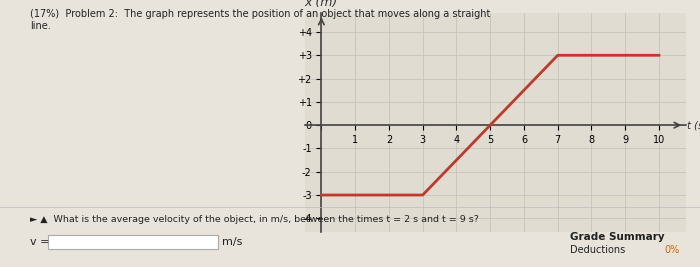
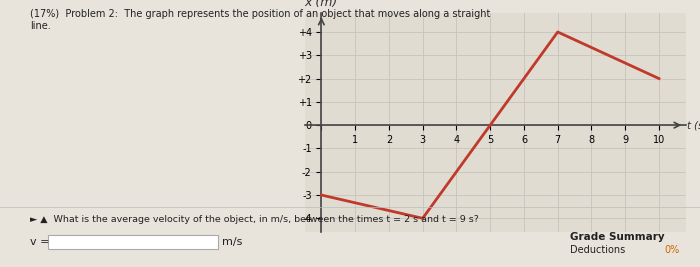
3: -3 -> -4
7: 3 -> 4
10: 3 -> 2
